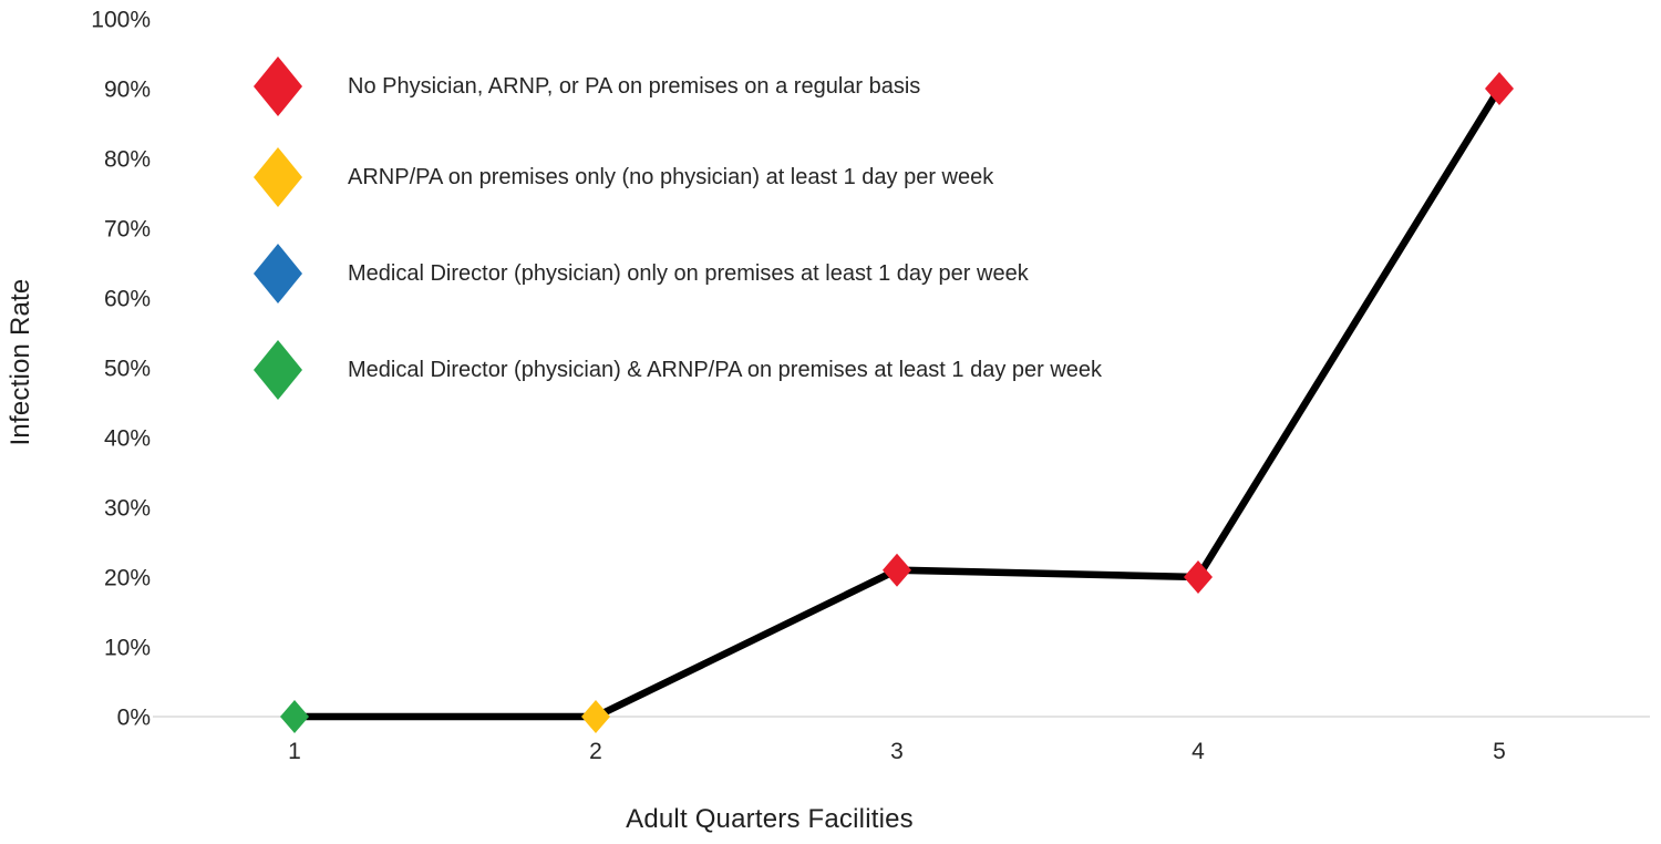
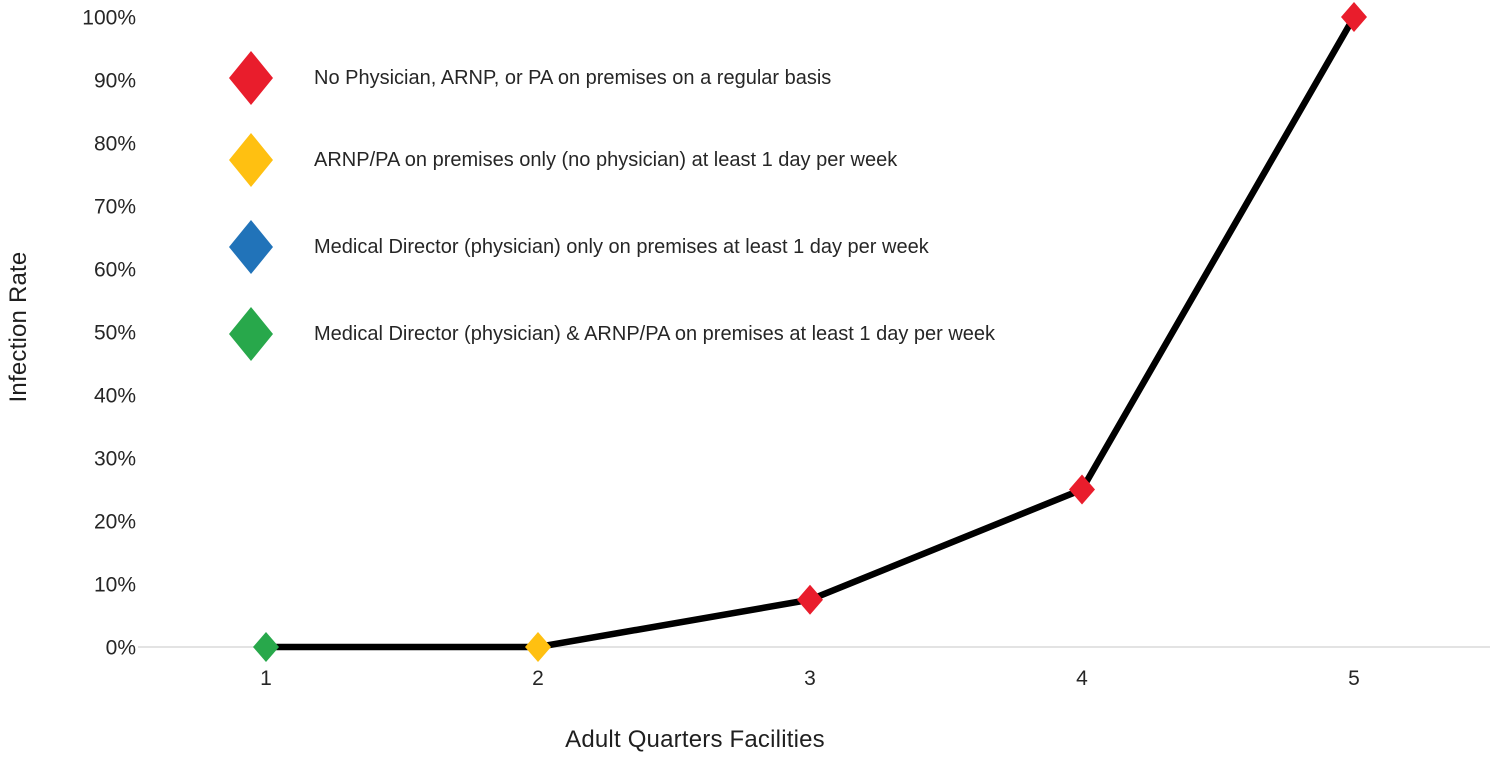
3: 21% -> 8%
4: 20% -> 25%
5: 90% -> 100%
